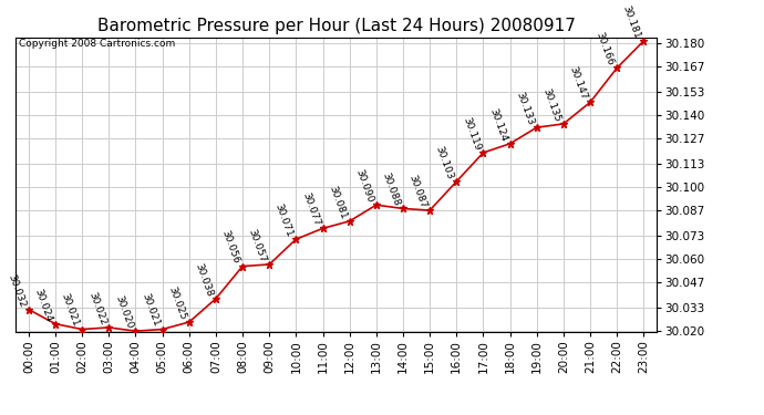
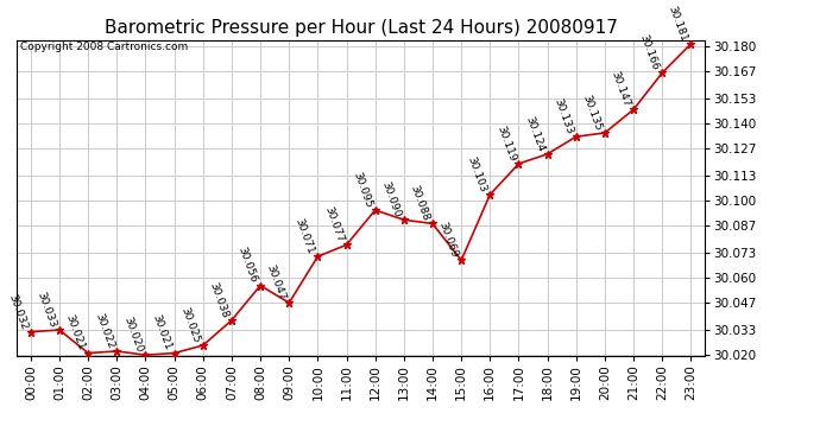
01:00: 30.024 -> 30.033
09:00: 30.057 -> 30.047
12:00: 30.081 -> 30.095
15:00: 30.087 -> 30.069
